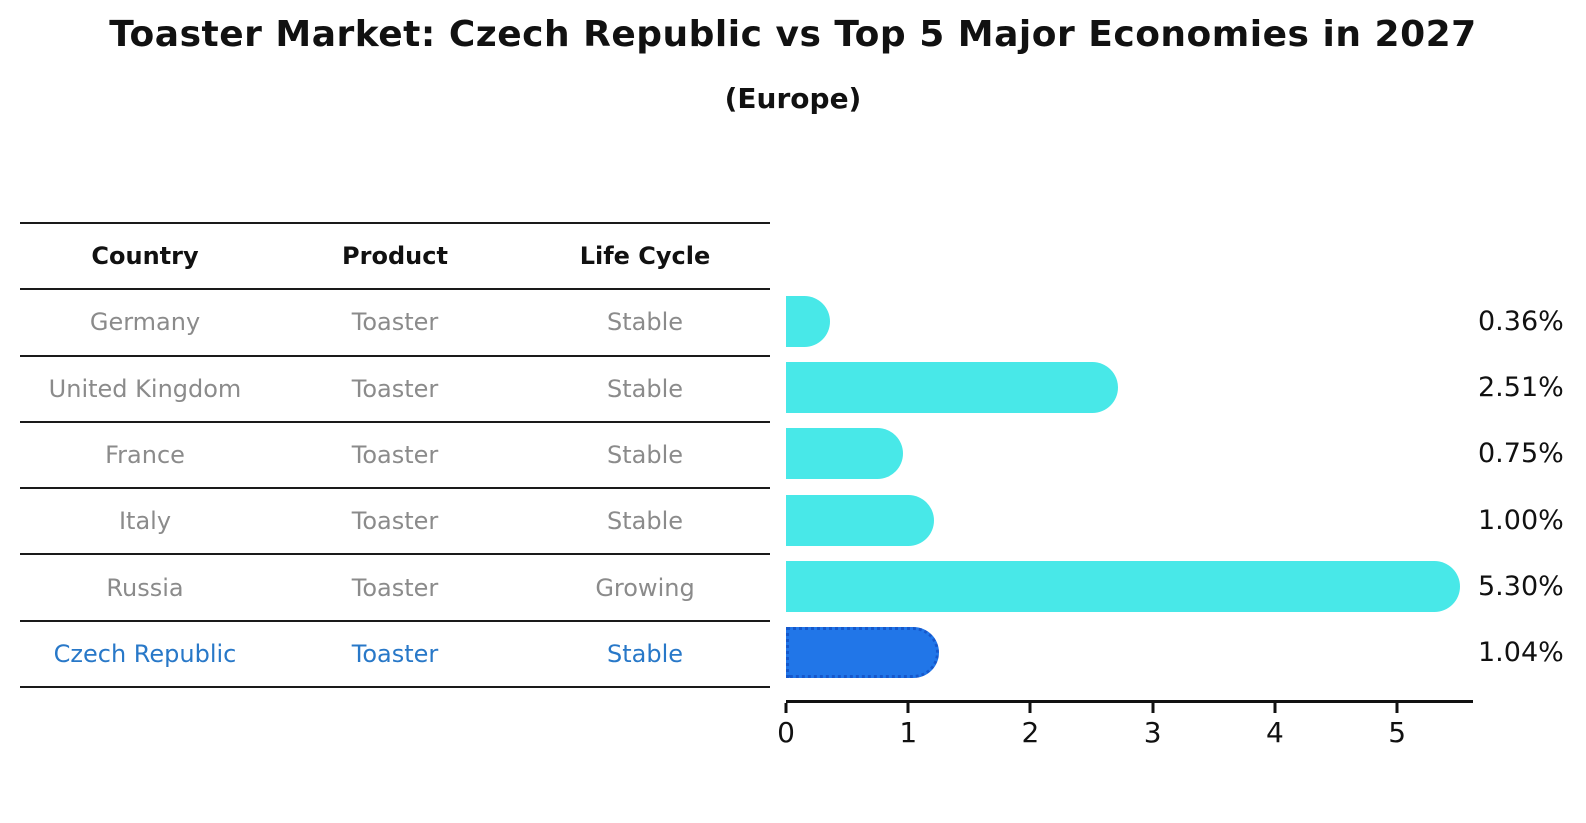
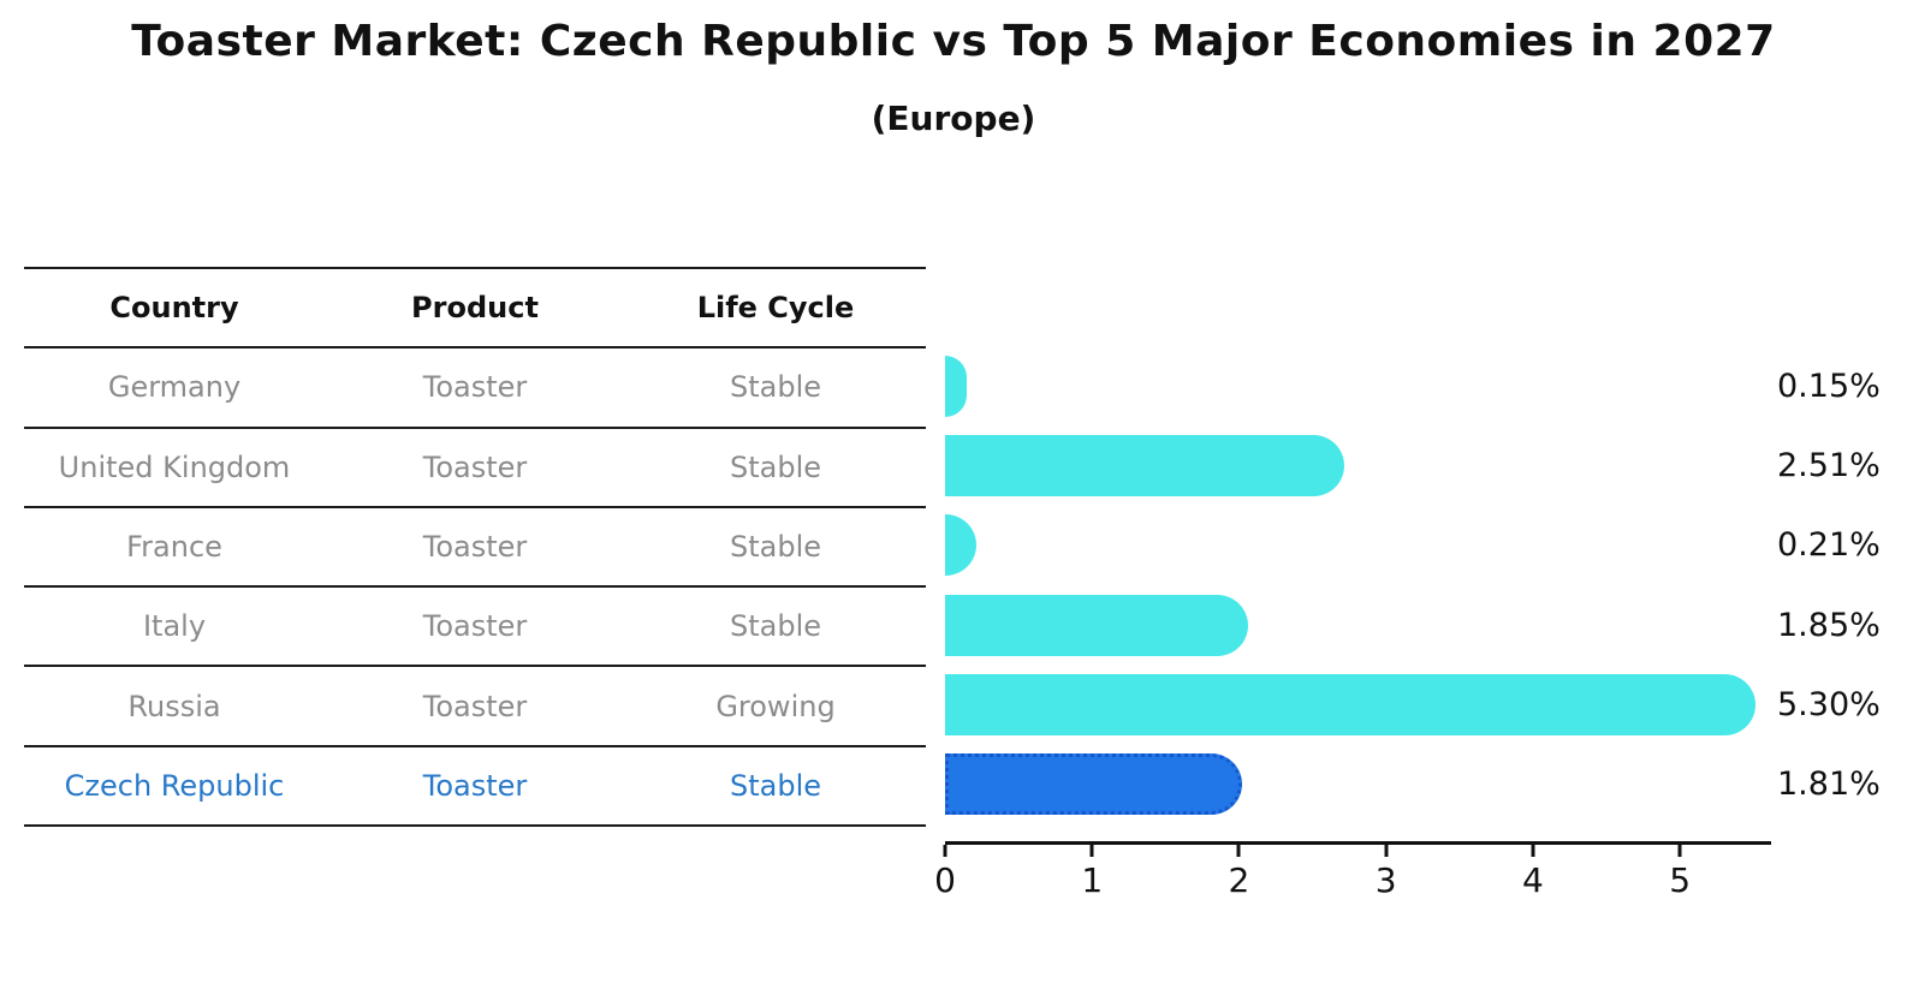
Germany: 0.36% -> 0.15%
France: 0.75% -> 0.21%
Italy: 1.00% -> 1.85%
Czech Republic: 1.04% -> 1.81%
